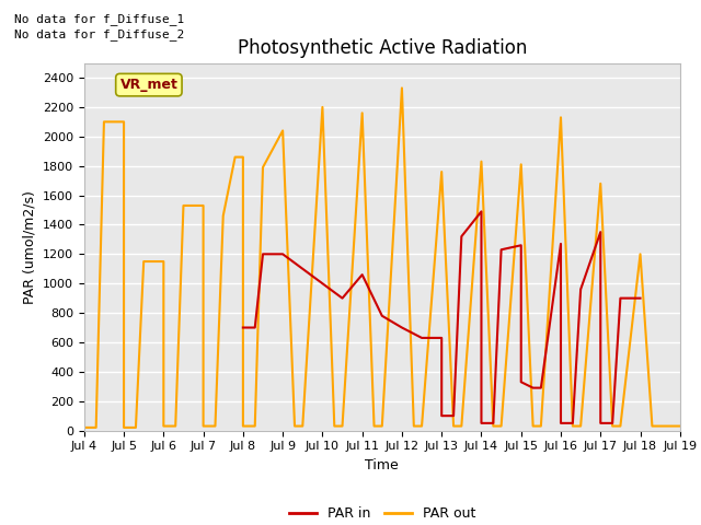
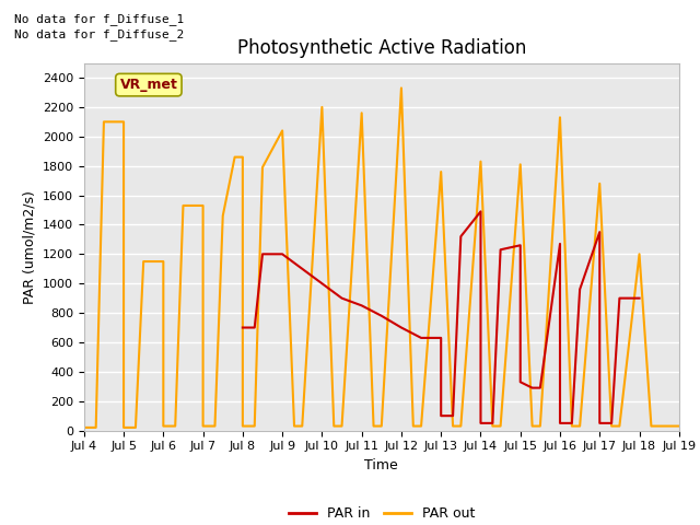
PAR in/Jul 11: 1060 -> 850
